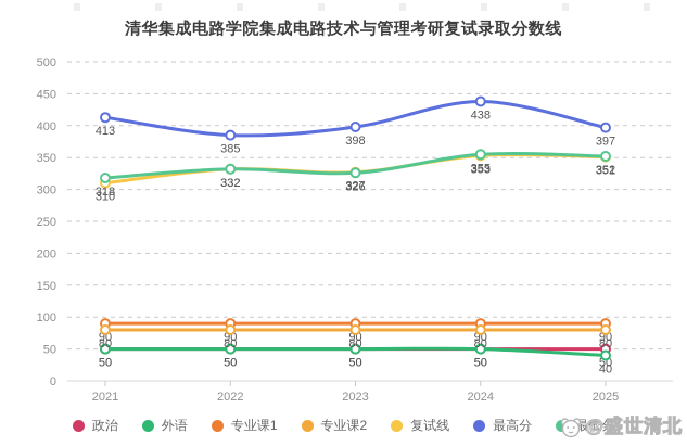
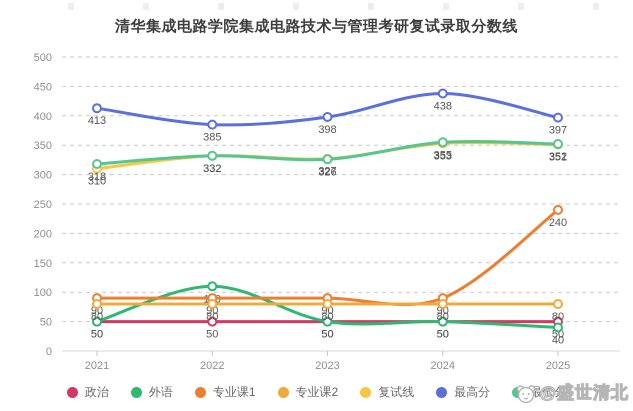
外语/2022: 50 -> 110
专业课1/2025: 90 -> 240
